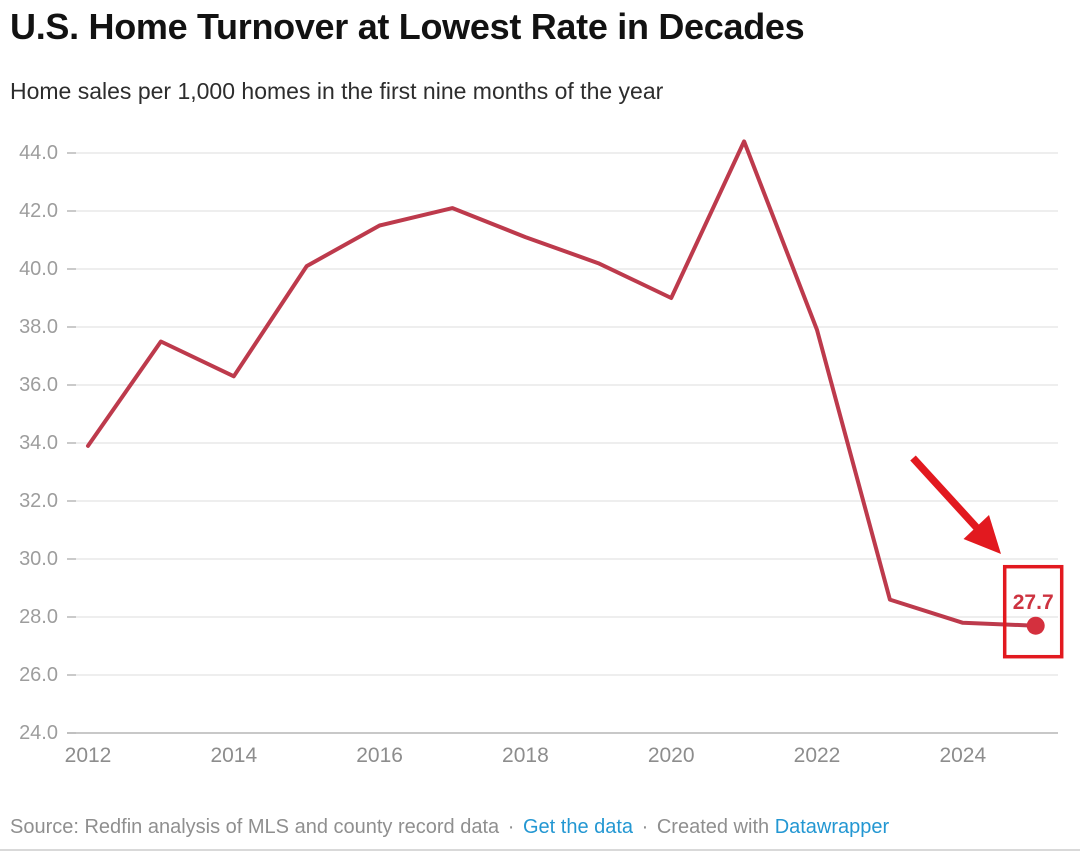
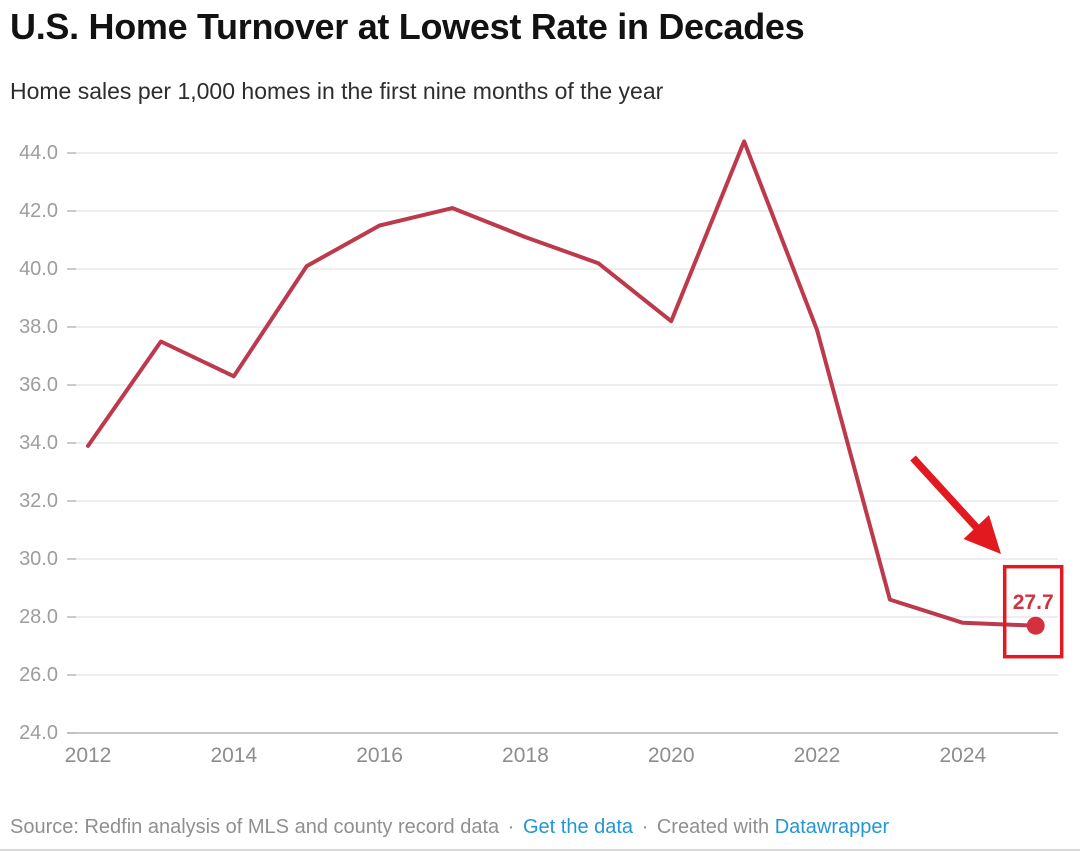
2020: 39.0 -> 38.2
